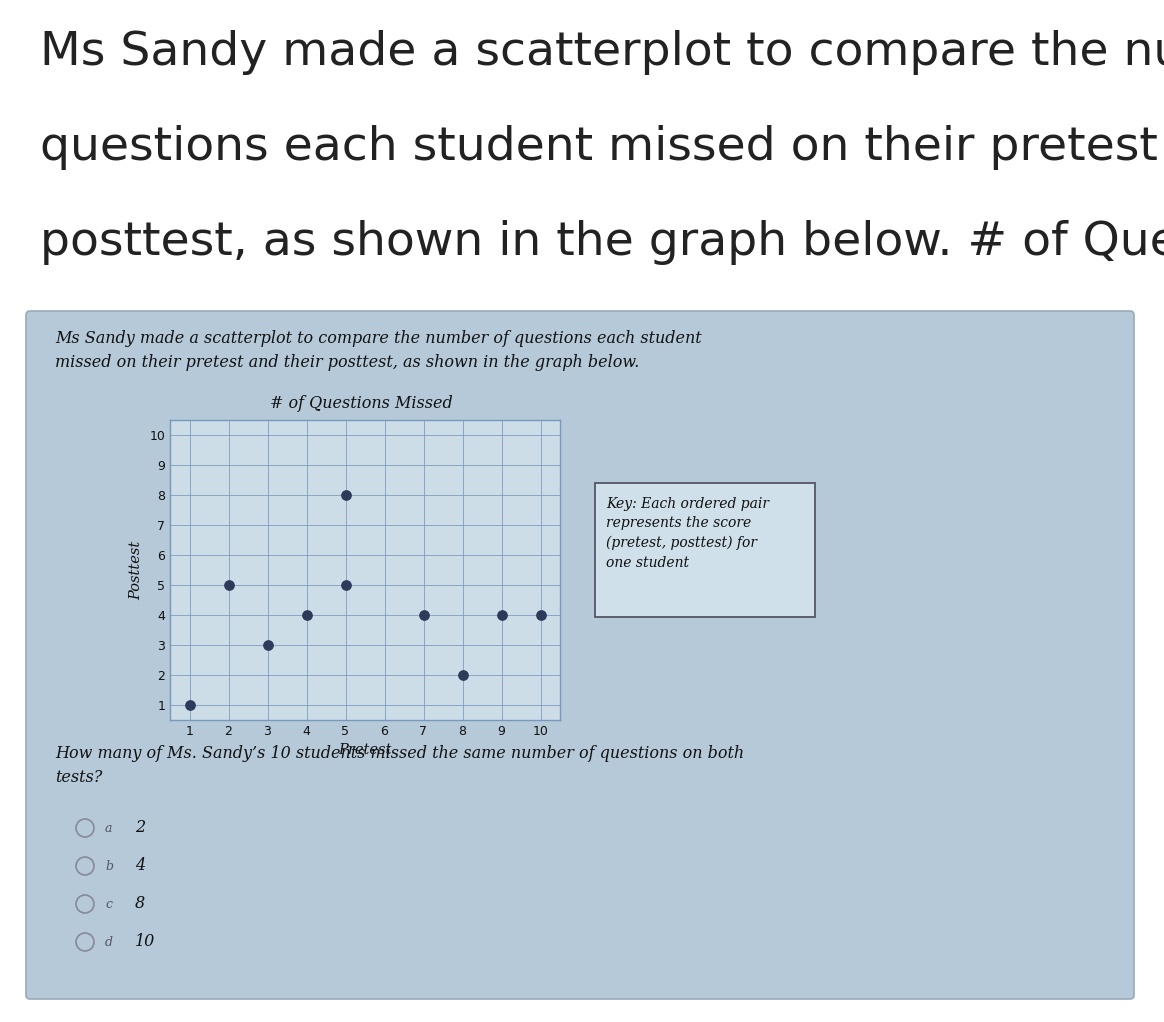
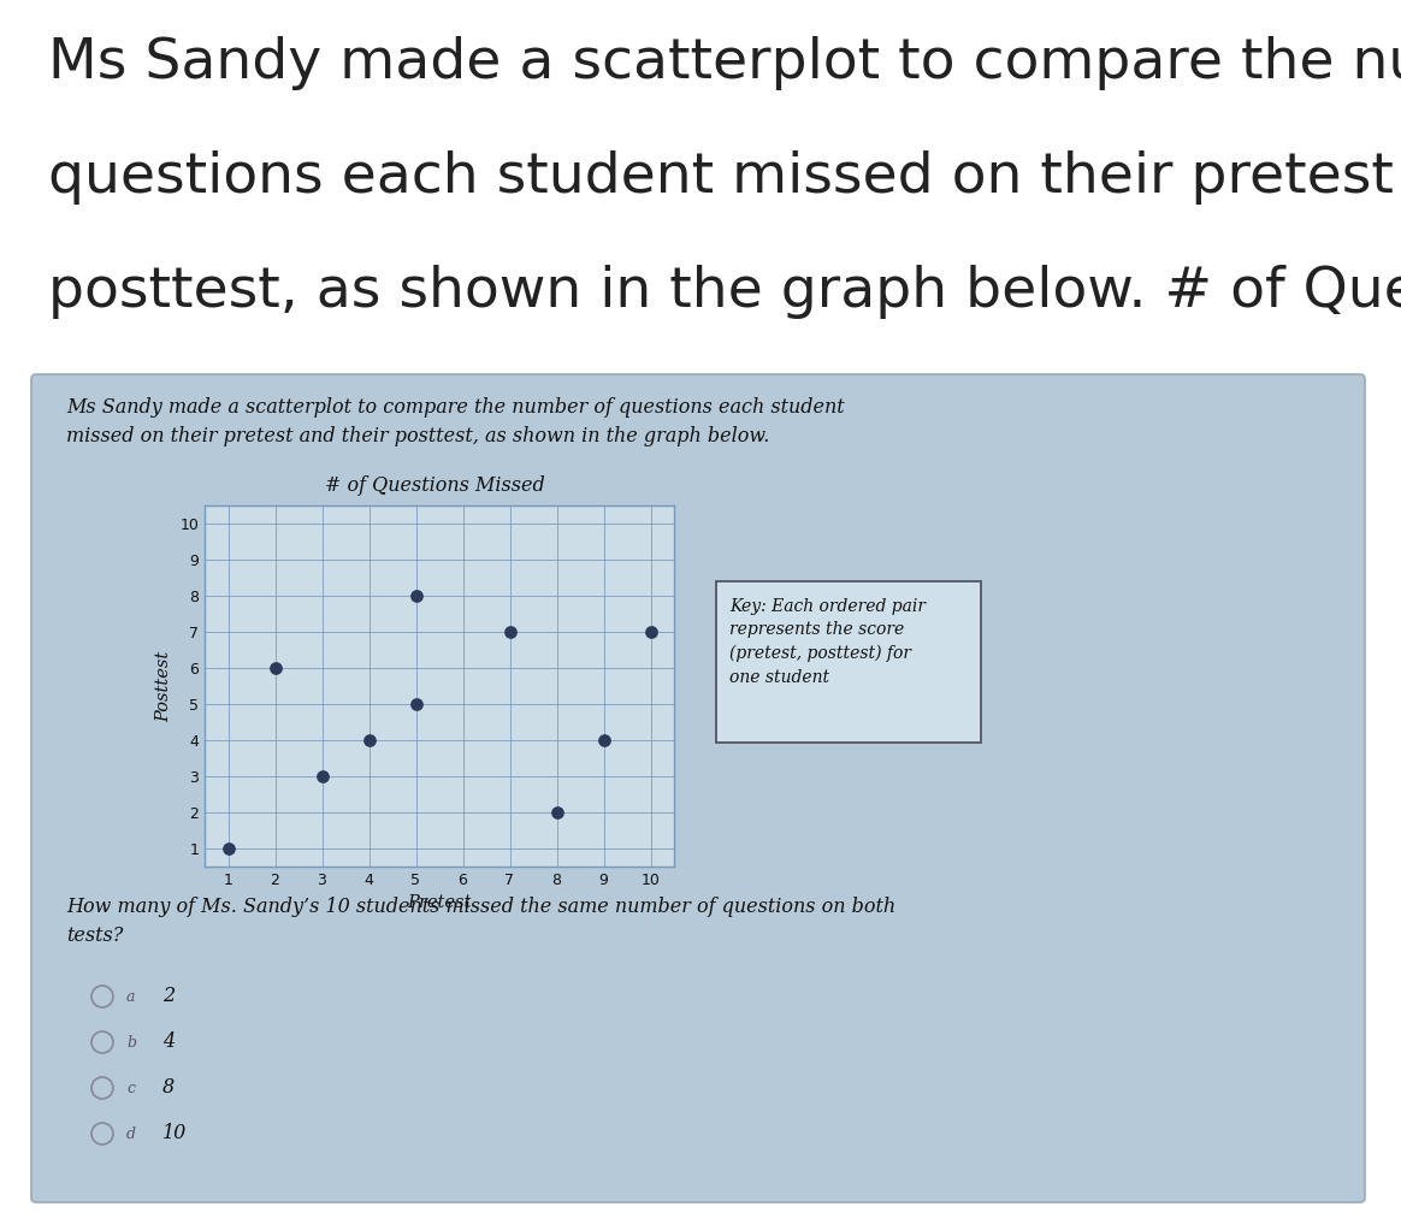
2: 5 -> 6
7: 4 -> 7
10: 4 -> 7
